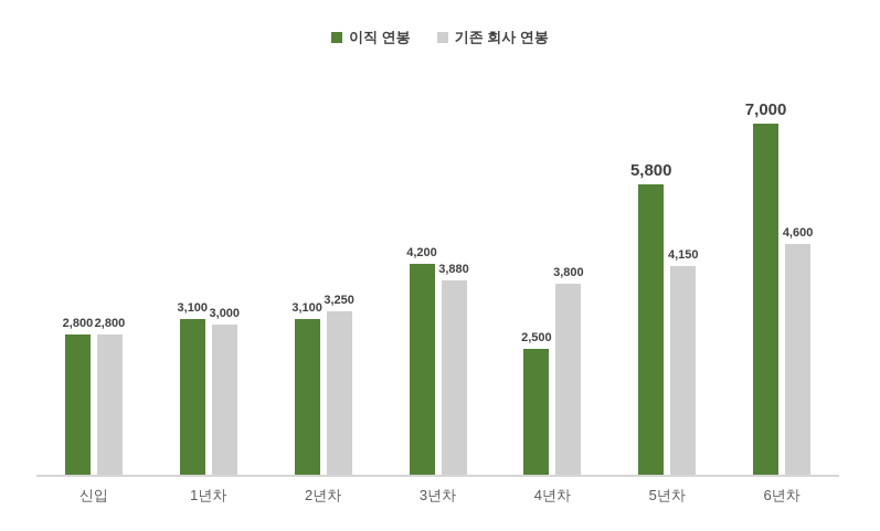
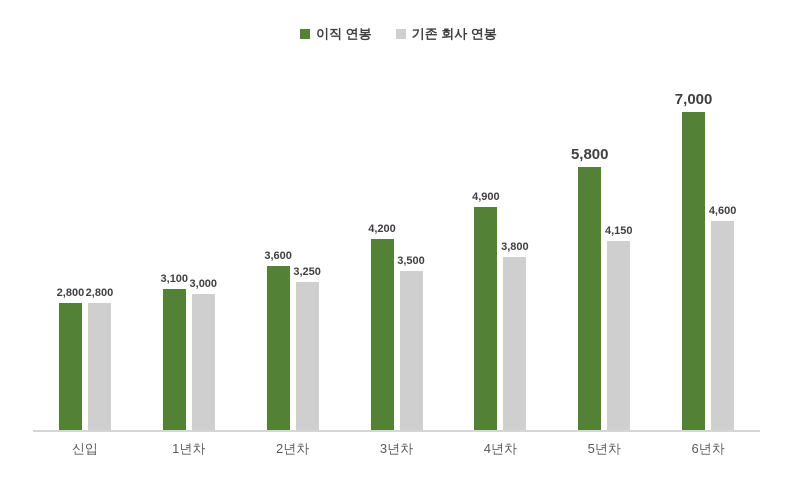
이직 연봉/2년차: 3,100 -> 3,600
기존 회사 연봉/3년차: 3,880 -> 3,500
이직 연봉/4년차: 2,500 -> 4,900
